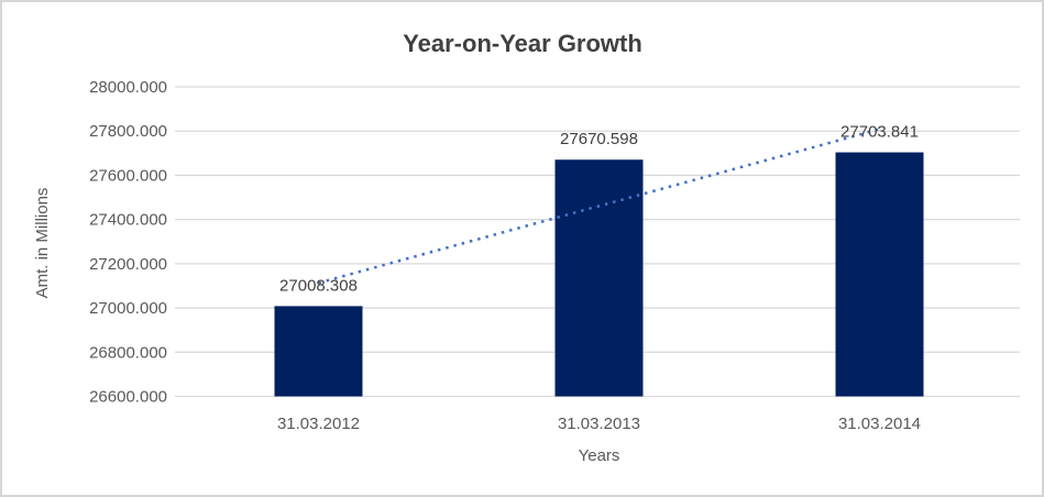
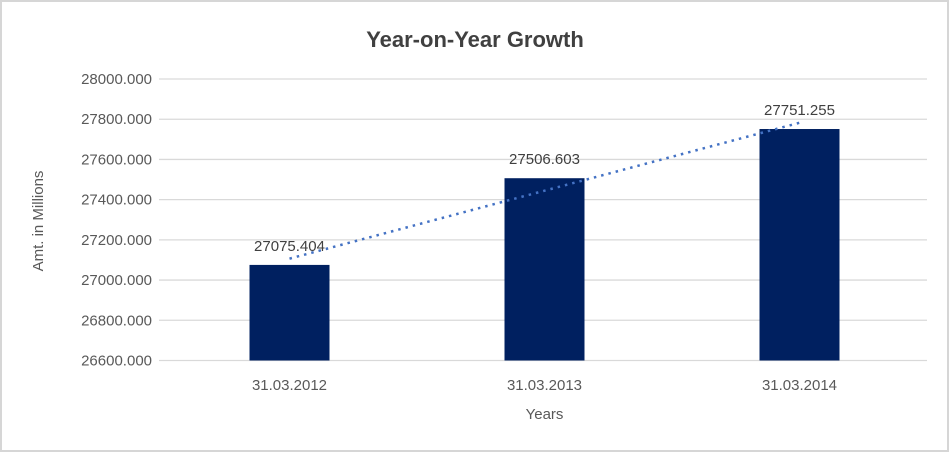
31.03.2012: 27008.308 -> 27075.404
31.03.2013: 27670.598 -> 27506.603
31.03.2014: 27703.841 -> 27751.255
